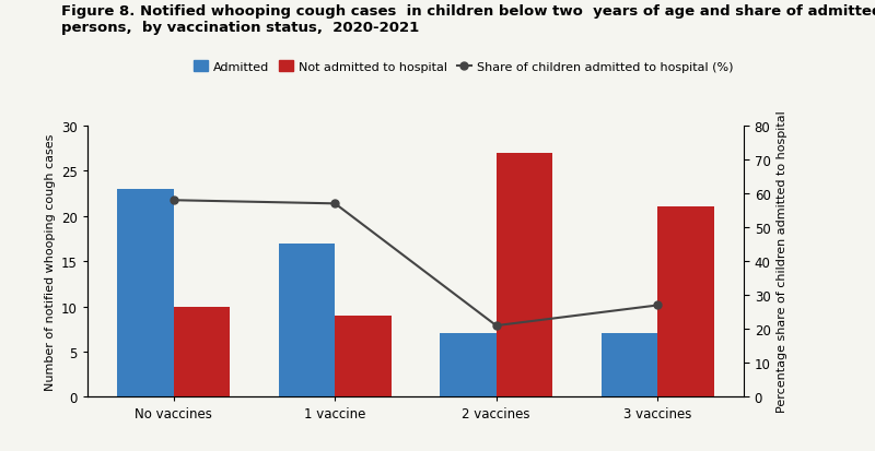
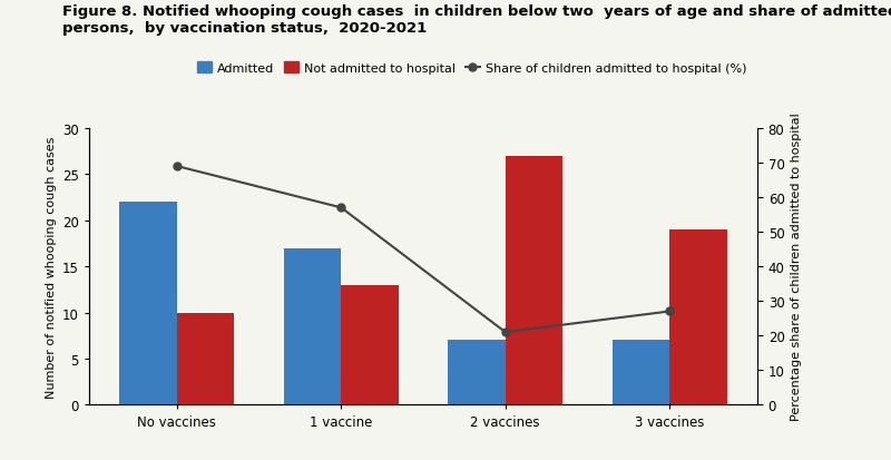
Admitted/No vaccines: 23 -> 22
Share of children admitted to hospital (%)/No vaccines: 58 -> 69
Not admitted to hospital/1 vaccine: 9 -> 13
Not admitted to hospital/3 vaccines: 21 -> 19
